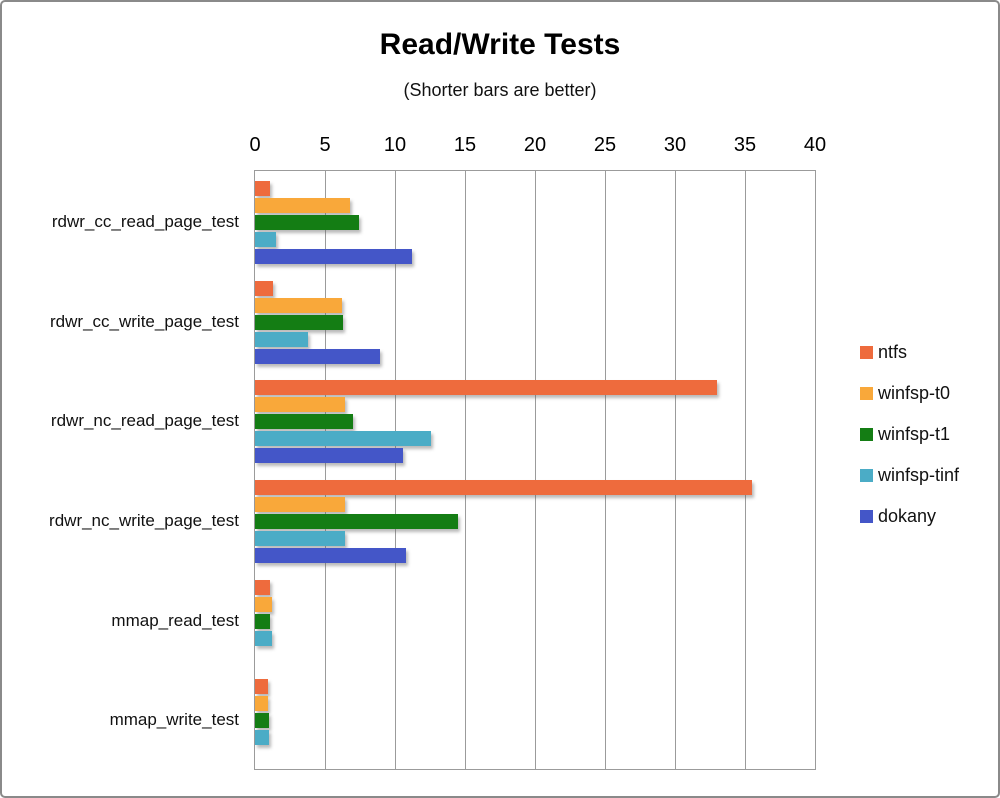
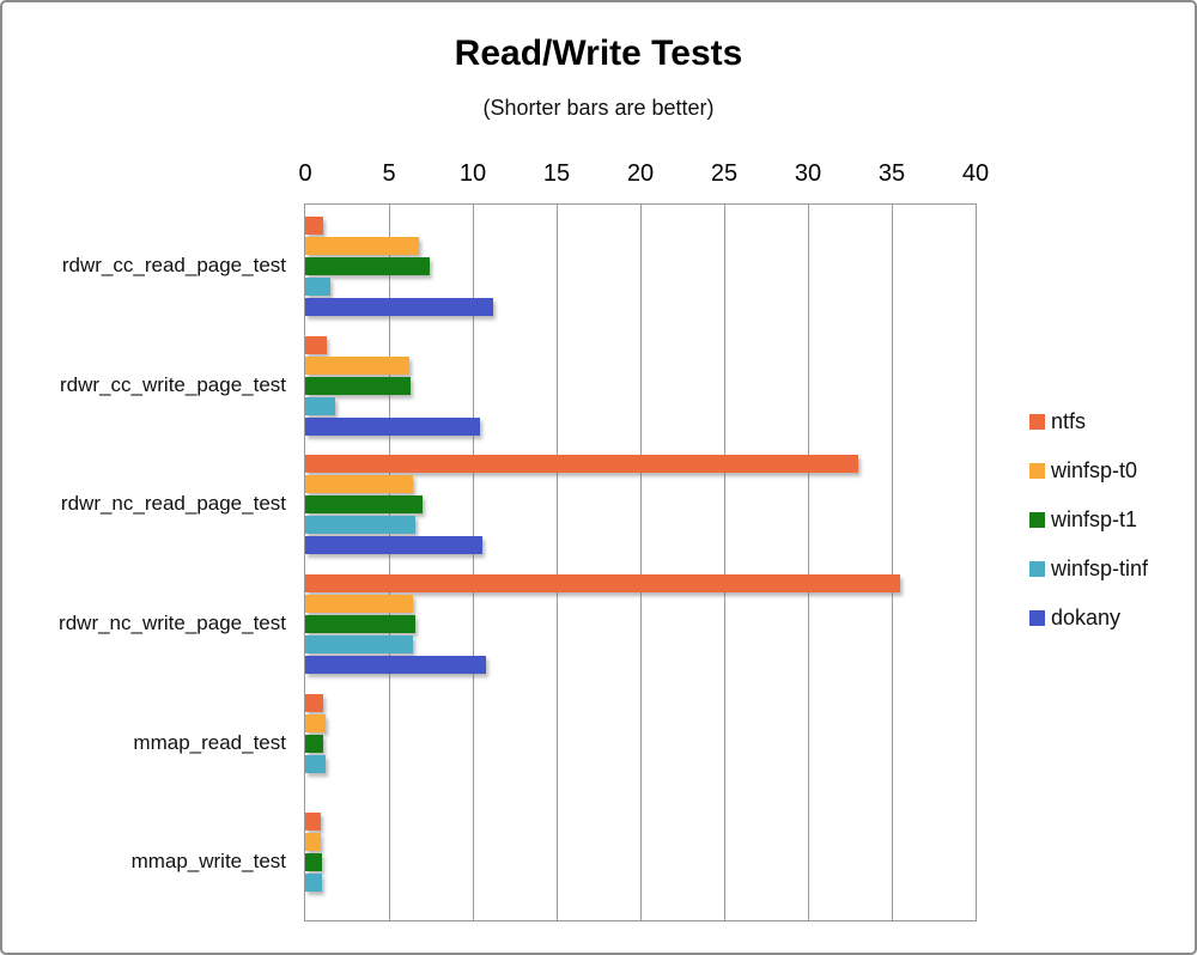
winfsp-tinf/rdwr_cc_write_page_test: 3.8 -> 1.8
dokany/rdwr_cc_write_page_test: 8.9 -> 10.4
winfsp-tinf/rdwr_nc_read_page_test: 12.6 -> 6.6
winfsp-t1/rdwr_nc_write_page_test: 14.5 -> 6.6
